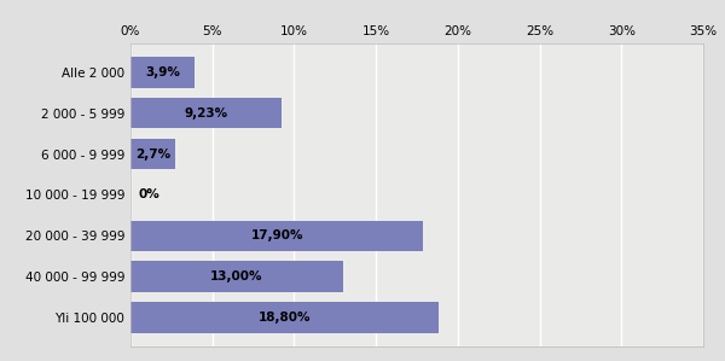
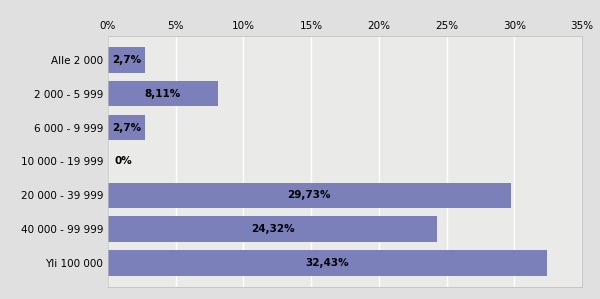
Alle 2 000: 3,9% -> 2,7%
2 000 - 5 999: 9,23% -> 8,11%
20 000 - 39 999: 17,90% -> 29,73%
40 000 - 99 999: 13,00% -> 24,32%
Yli 100 000: 18,80% -> 32,43%
